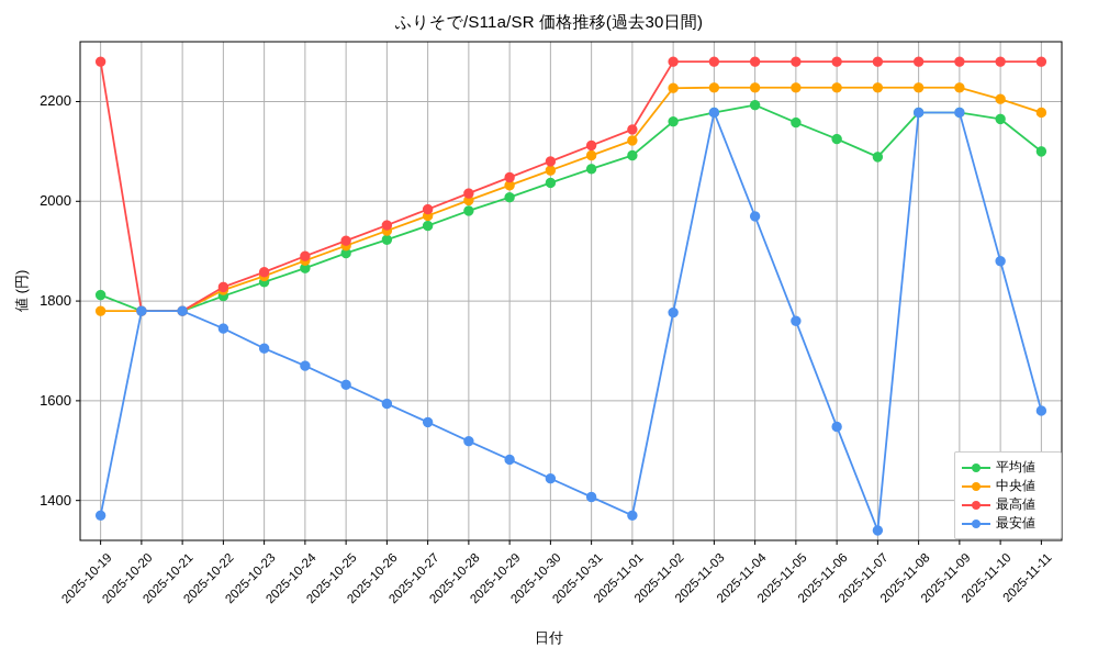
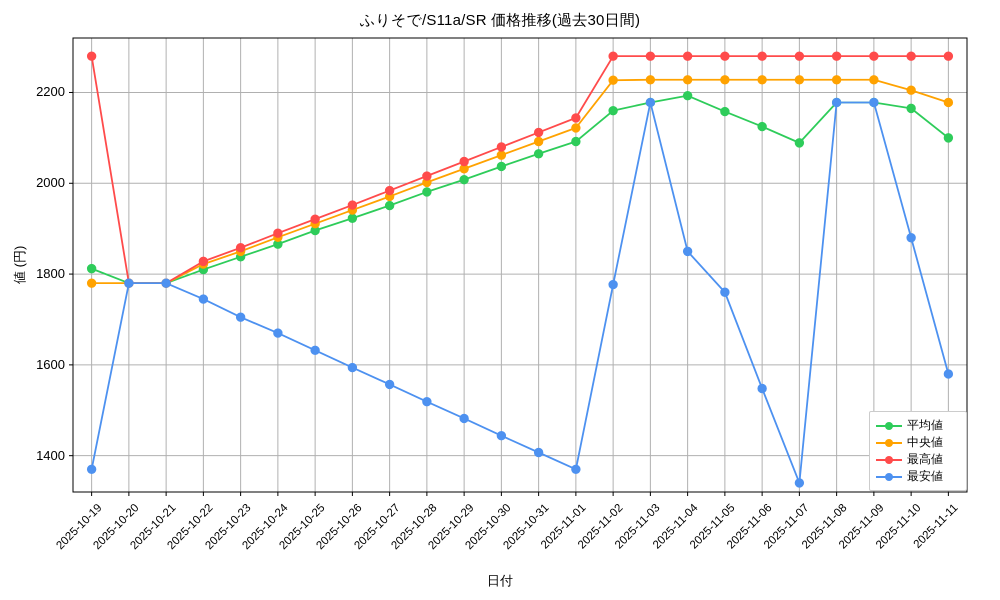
最安値/2025-11-04: 1970 -> 1850
